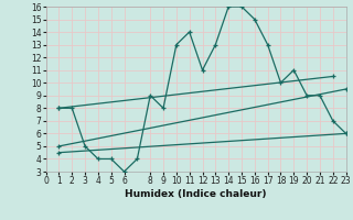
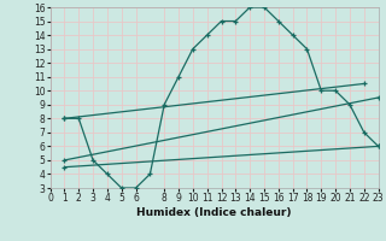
5: 4 -> 3
9: 8 -> 11
12: 11 -> 15
13: 13 -> 15
17: 13 -> 14
18: 10 -> 13
19: 11 -> 10
20: 9 -> 10
